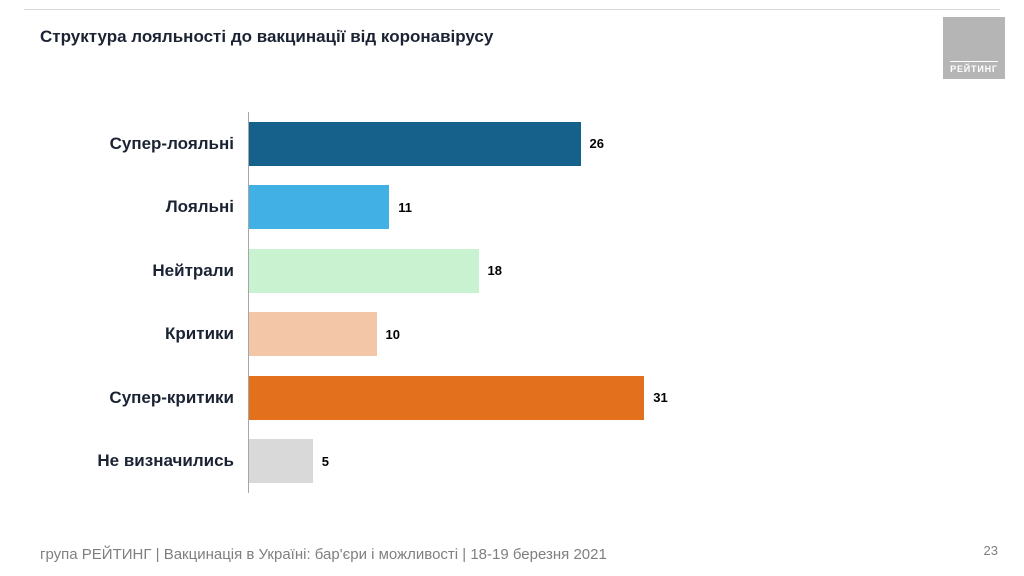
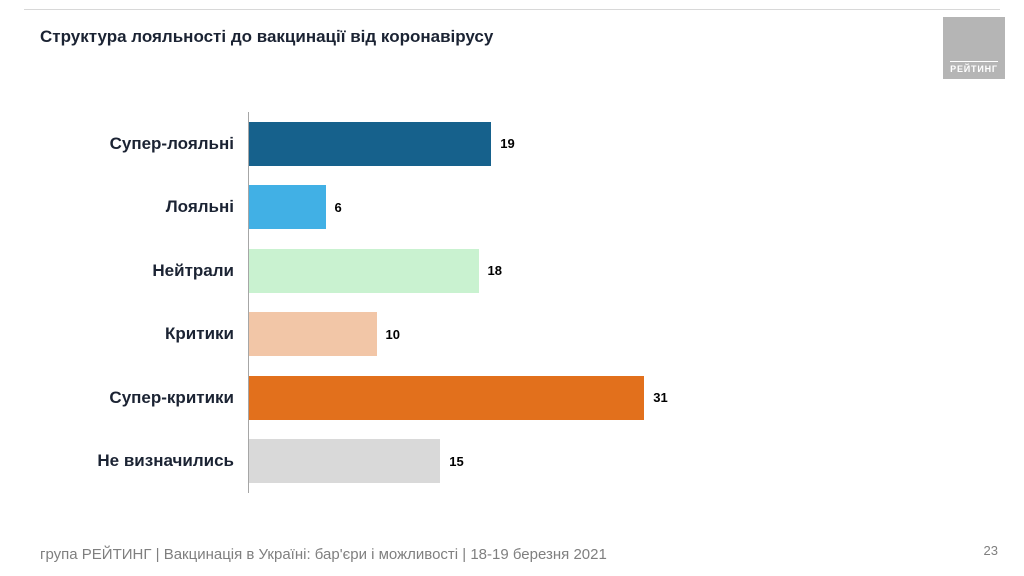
Супер-лояльні: 26 -> 19
Лояльні: 11 -> 6
Не визначились: 5 -> 15
